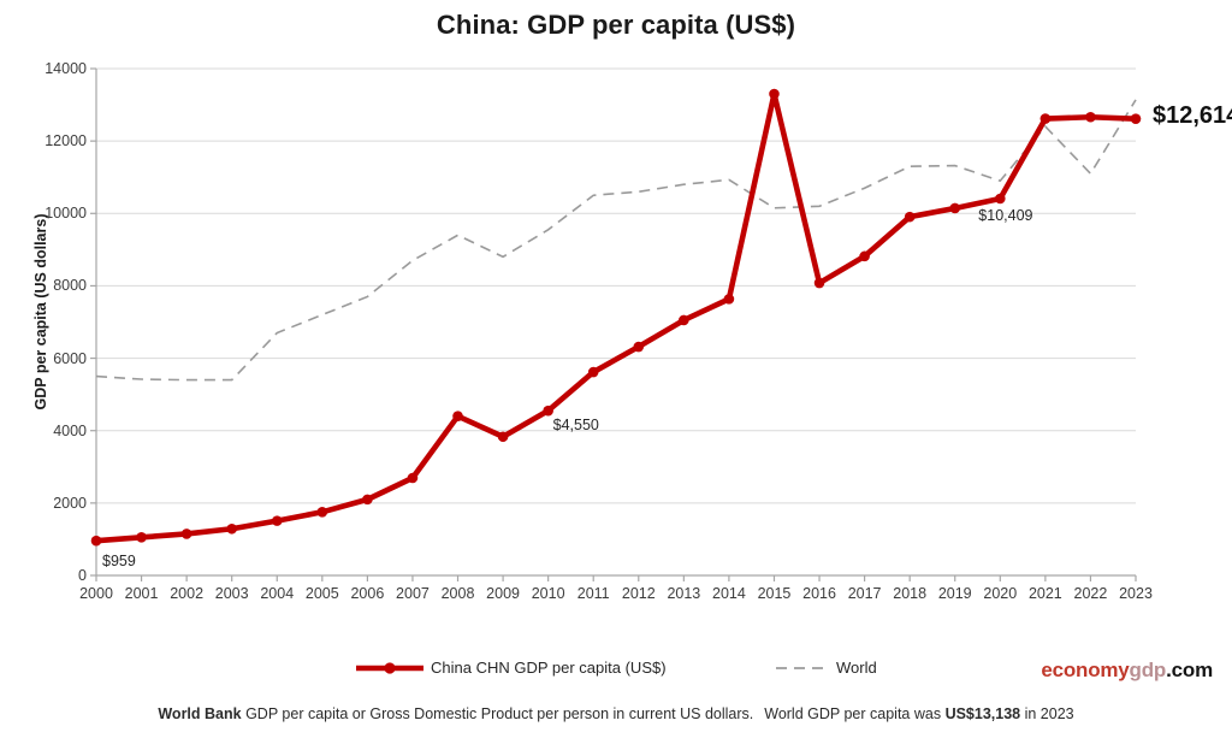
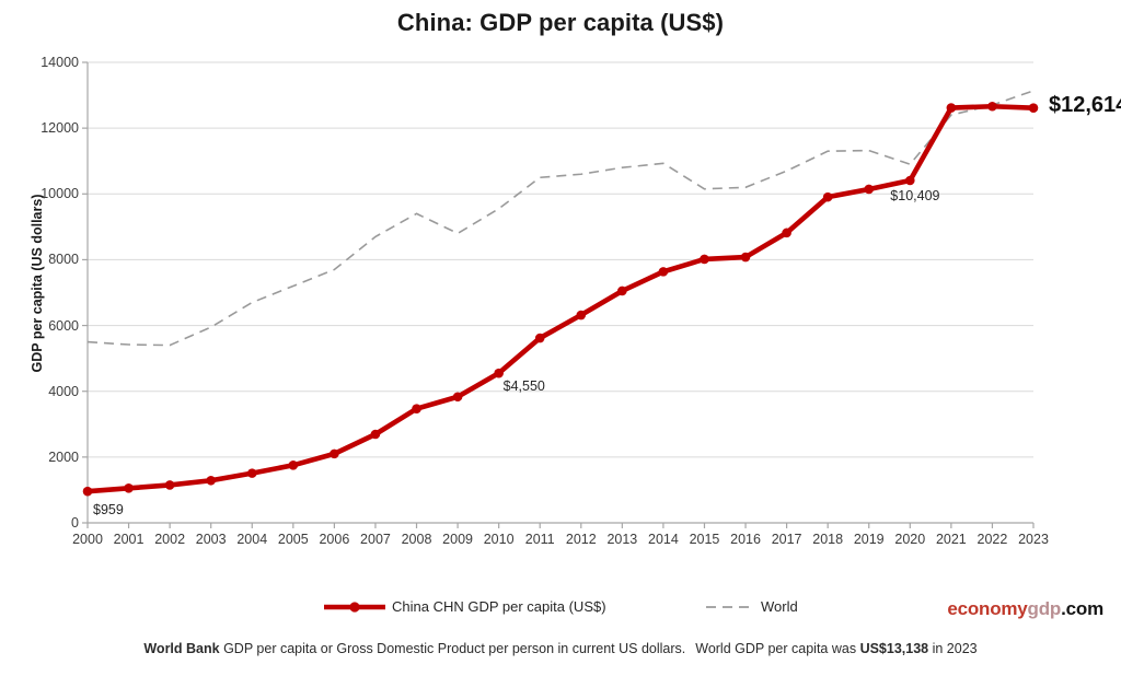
World/2003: 5400 -> 6000
China CHN GDP per capita (US$)/2008: 4400 -> 3500
China CHN GDP per capita (US$)/2015: 13300 -> 8000
World/2022: 11100 -> 12700
